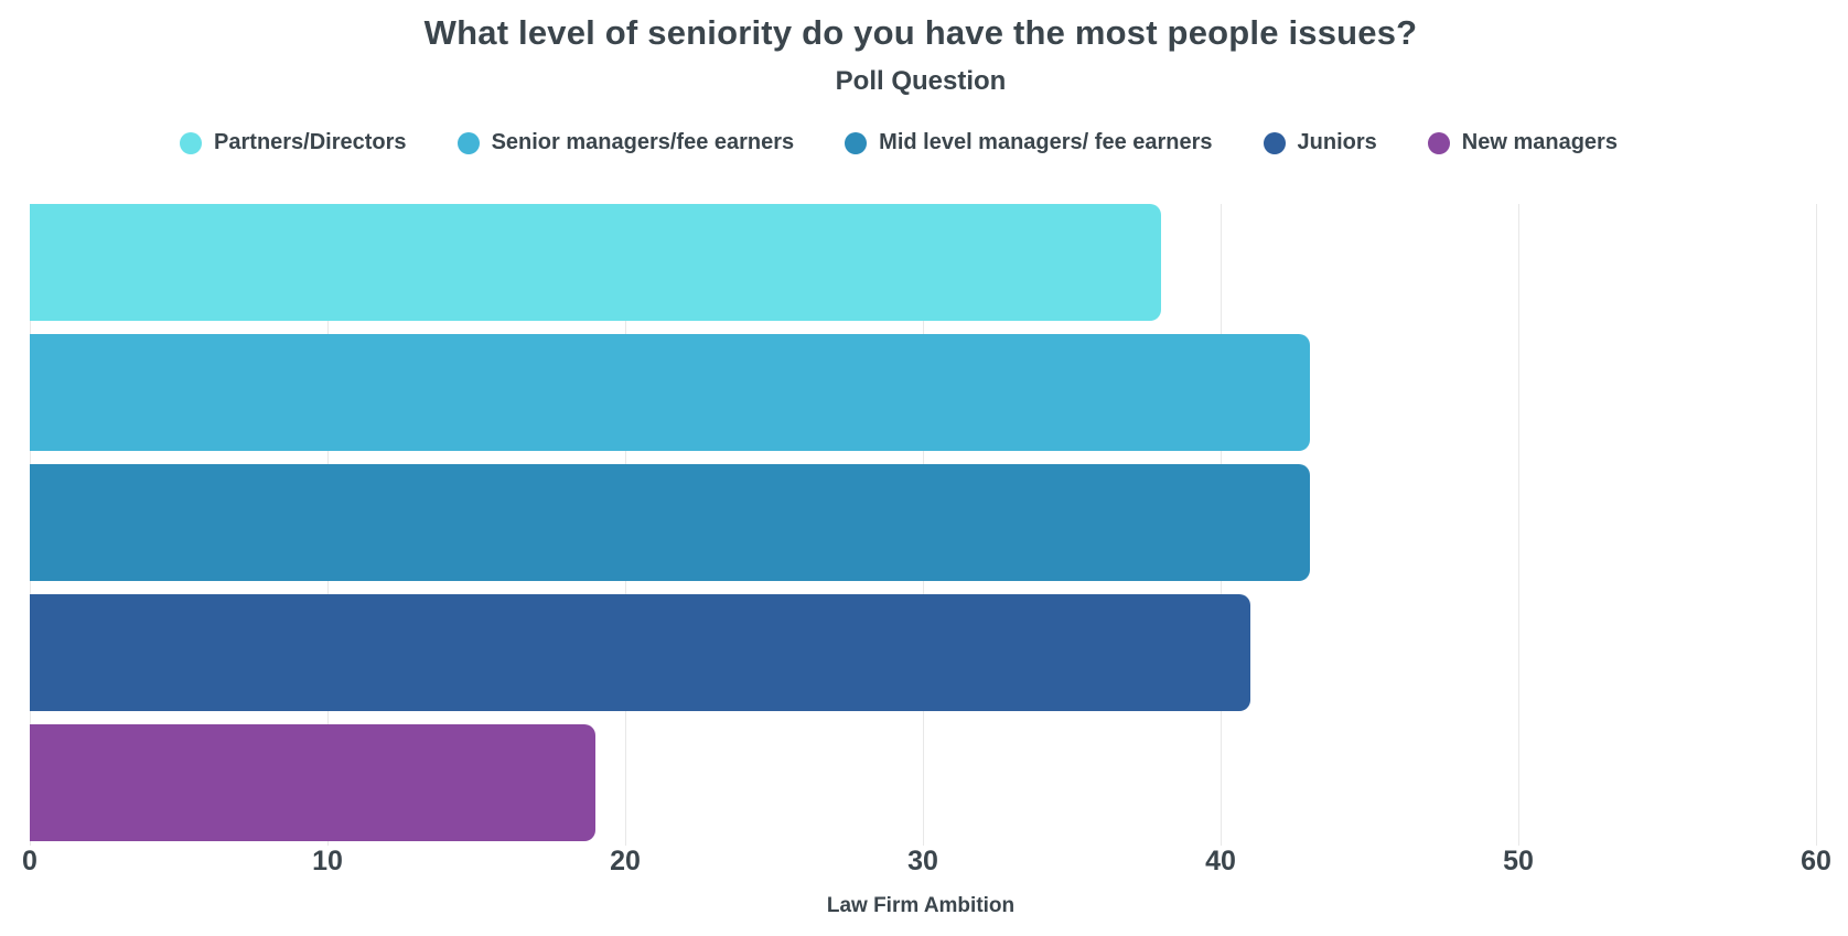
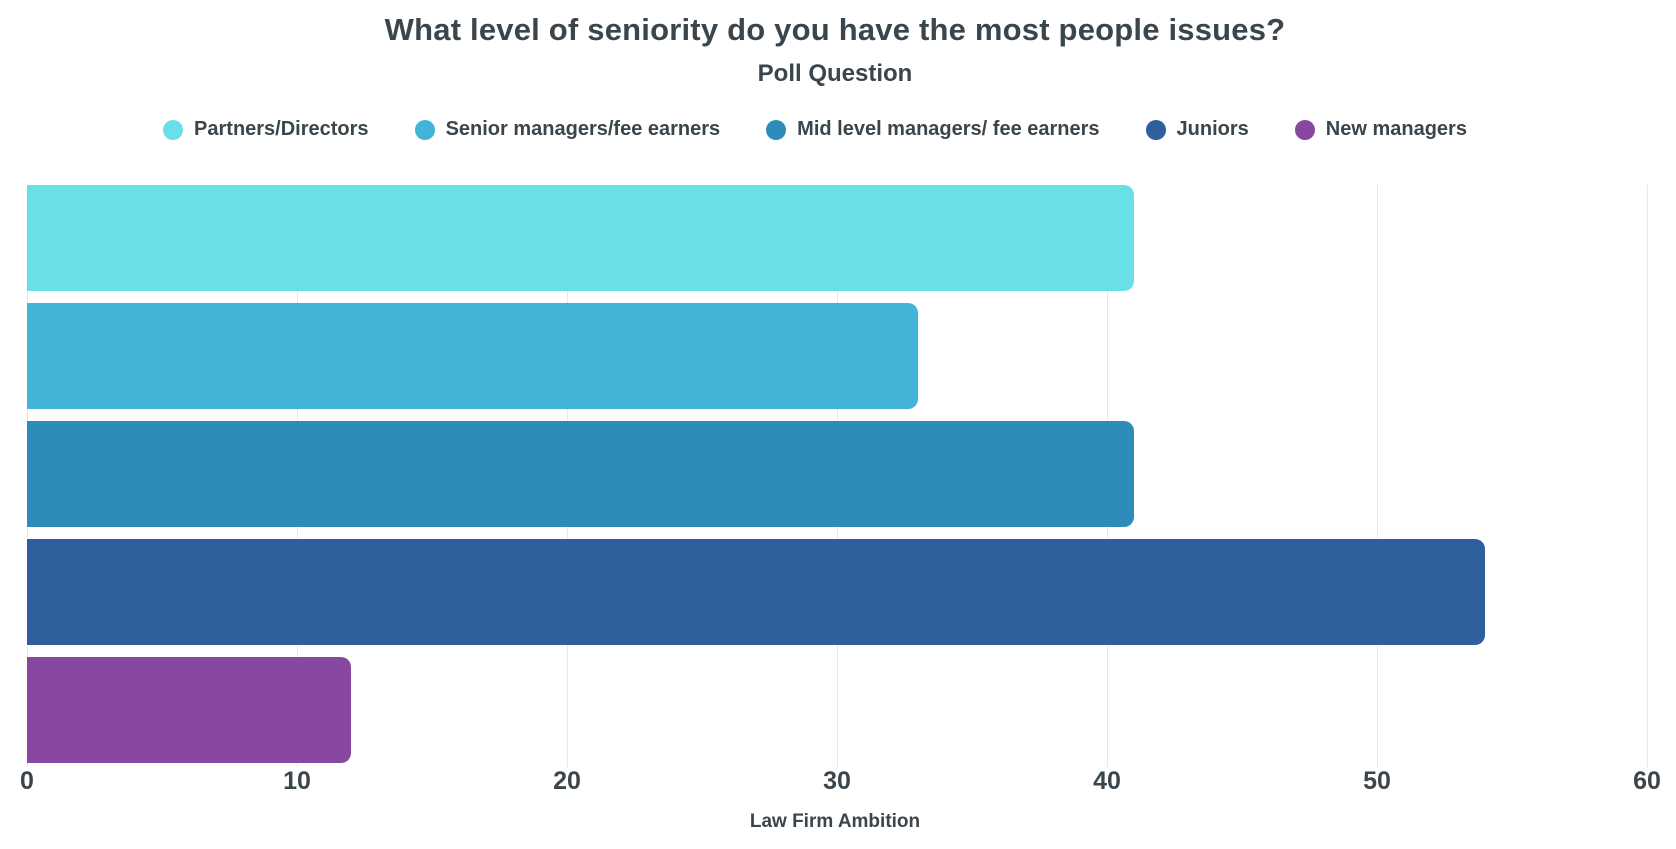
Partners/Directors: 38 -> 41
Senior managers/fee earners: 43 -> 33
Mid level managers/ fee earners: 43 -> 41
Juniors: 41 -> 54
New managers: 19 -> 12
